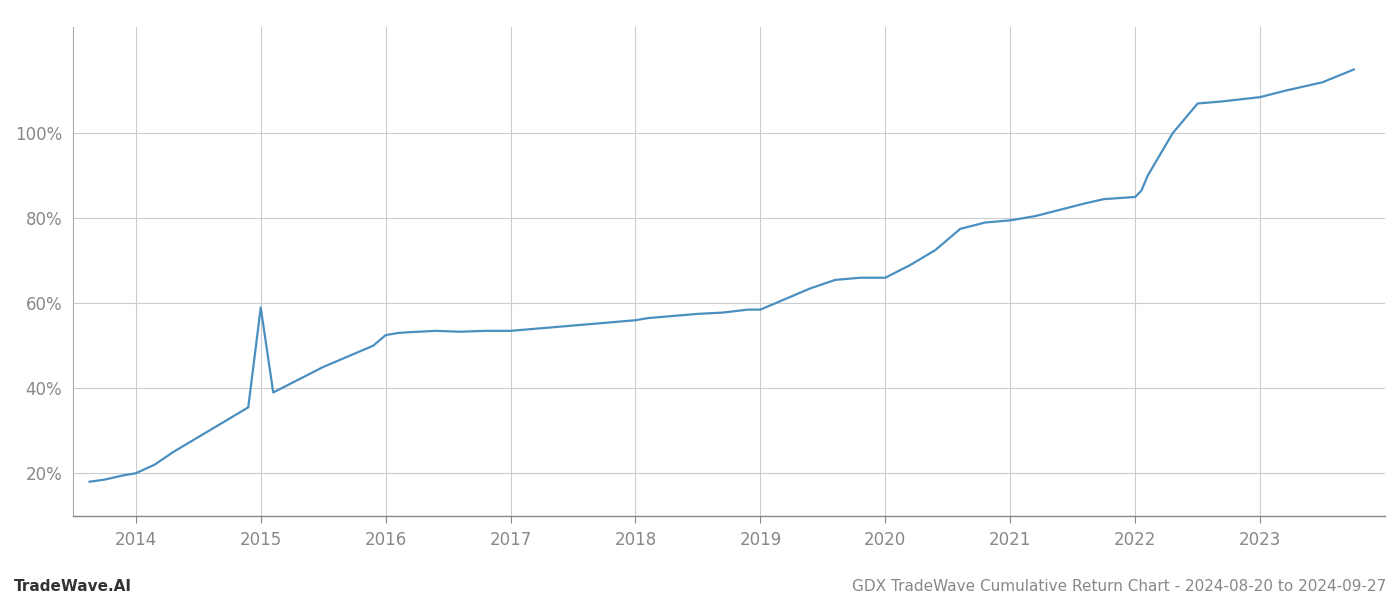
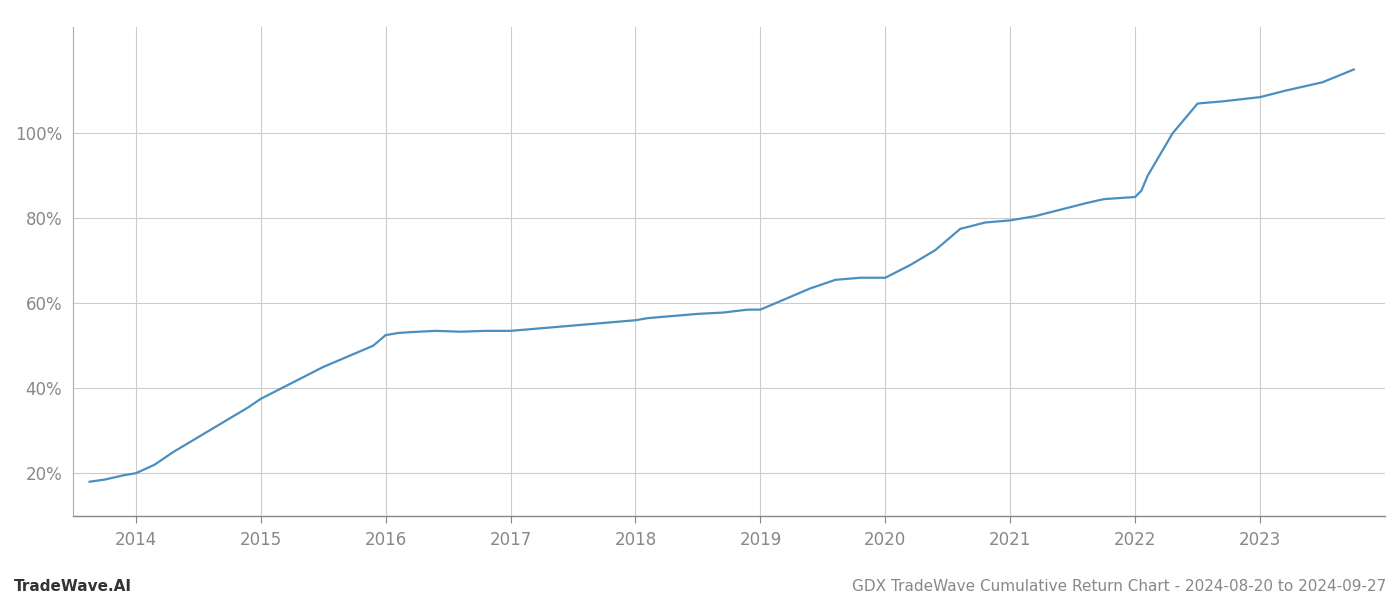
2015: 59.0% -> 37.5%
